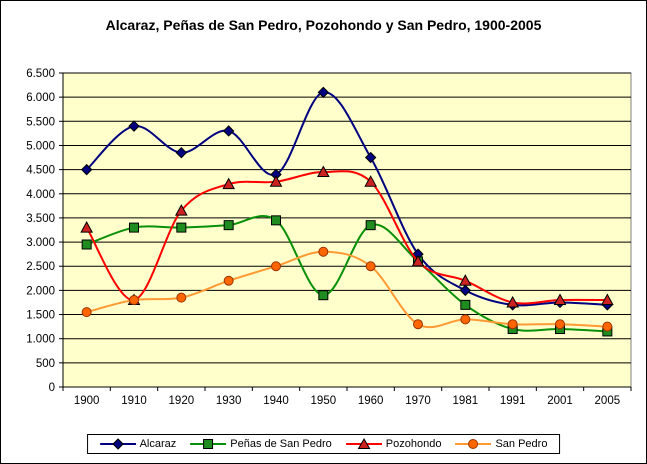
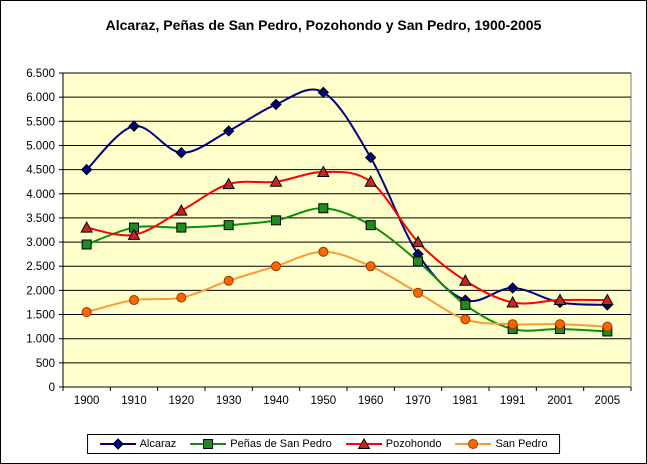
Pozohondo/1910: 1800 -> 3200
Alcaraz/1940: 4400 -> 5800
Peñas de San Pedro/1950: 1900 -> 3700
Pozohondo/1970: 2600 -> 3000
San Pedro/1970: 1300 -> 2000
Alcaraz/1981: 2000 -> 1800
Alcaraz/1991: 1700 -> 2000
